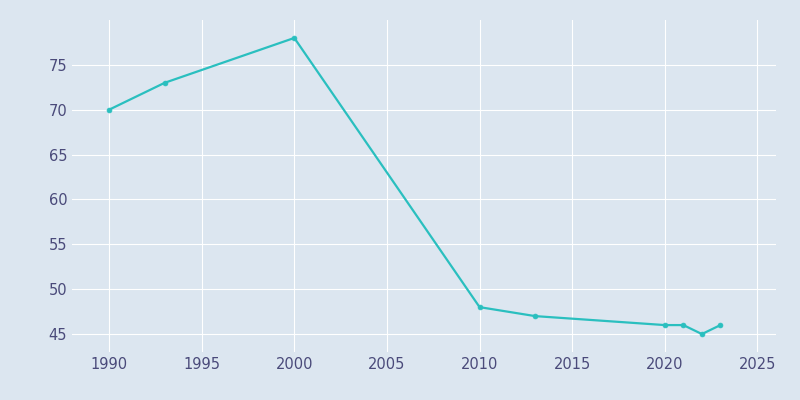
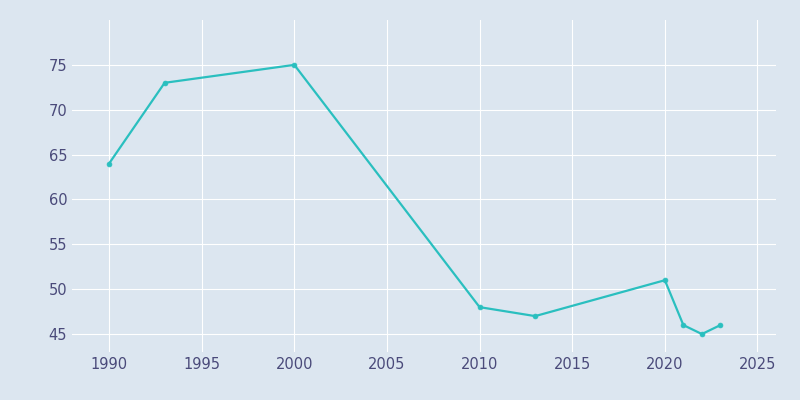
1990: 70 -> 64
2000: 78 -> 75
2020: 46 -> 51
